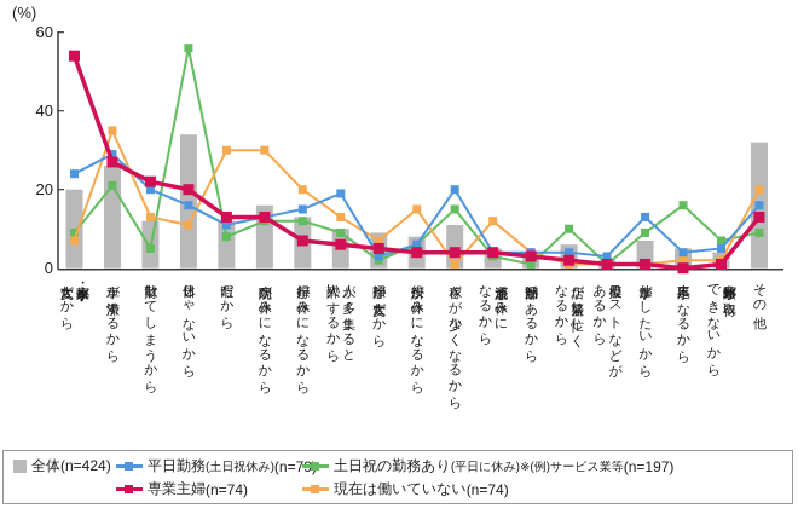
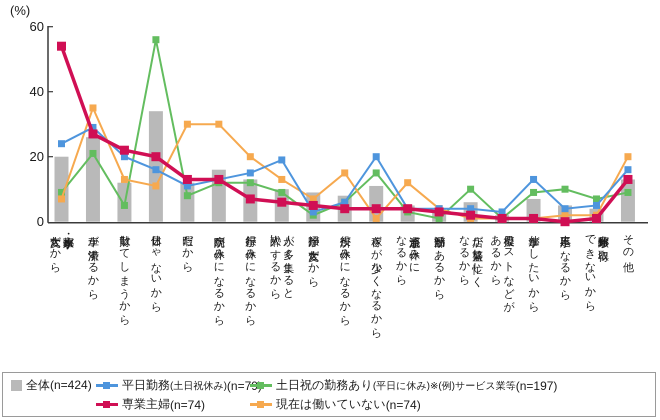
土日祝の勤務あり(平日に休み)※(例)サービス業等(n=197)/人手不足になるから: 16 -> 10
全体(n=424)/その他: 32 -> 13
